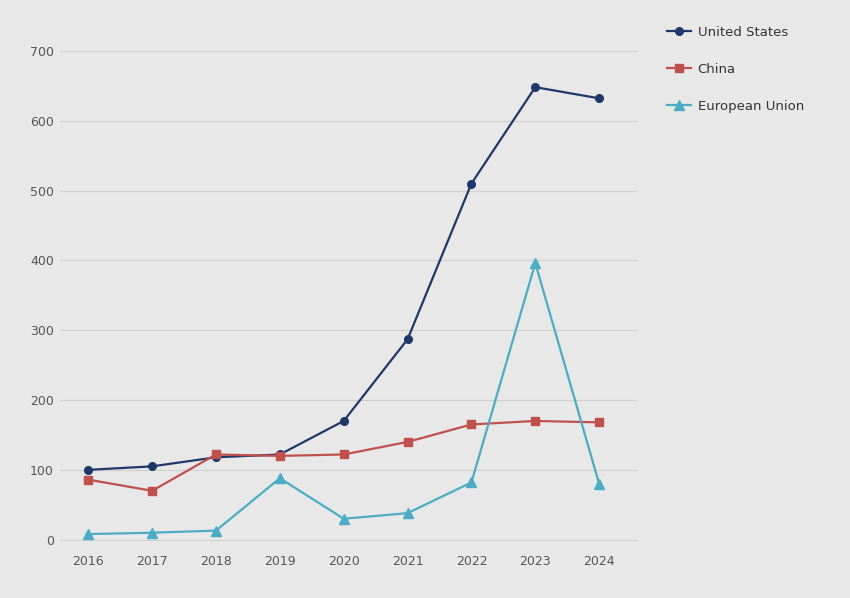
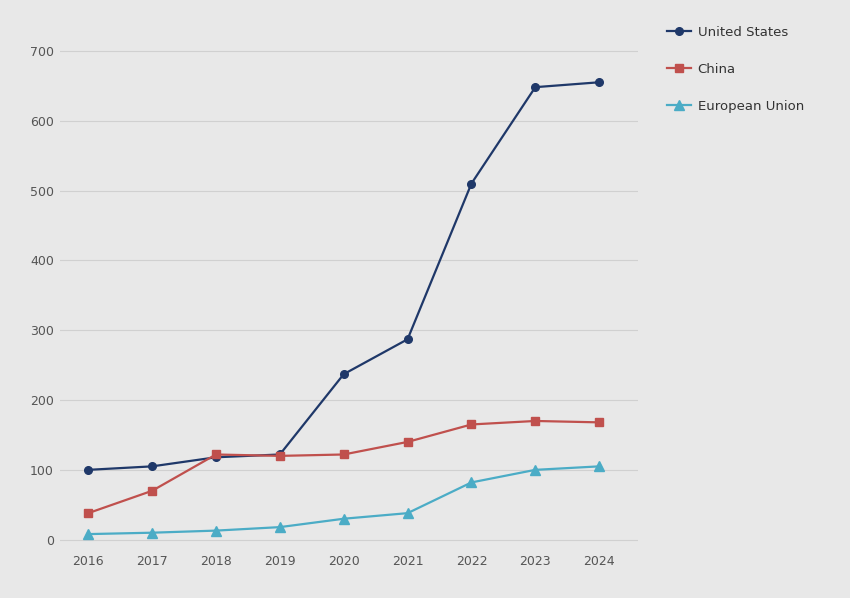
China/2016: 86 -> 38
European Union/2019: 88 -> 18
United States/2020: 170 -> 237
European Union/2023: 396 -> 100
United States/2024: 632 -> 655
European Union/2024: 80 -> 105
